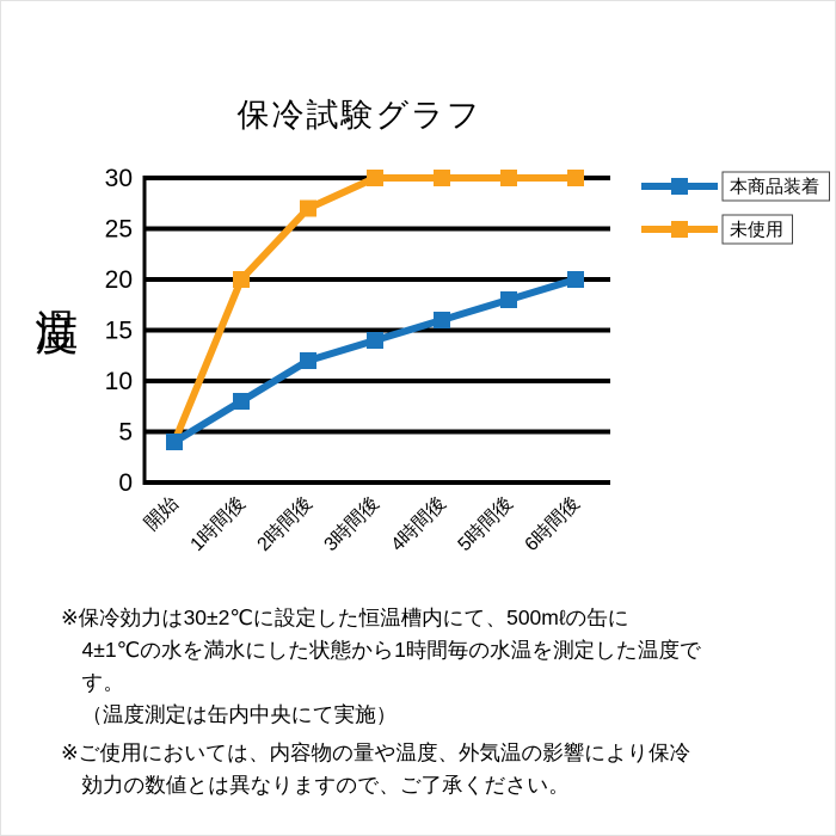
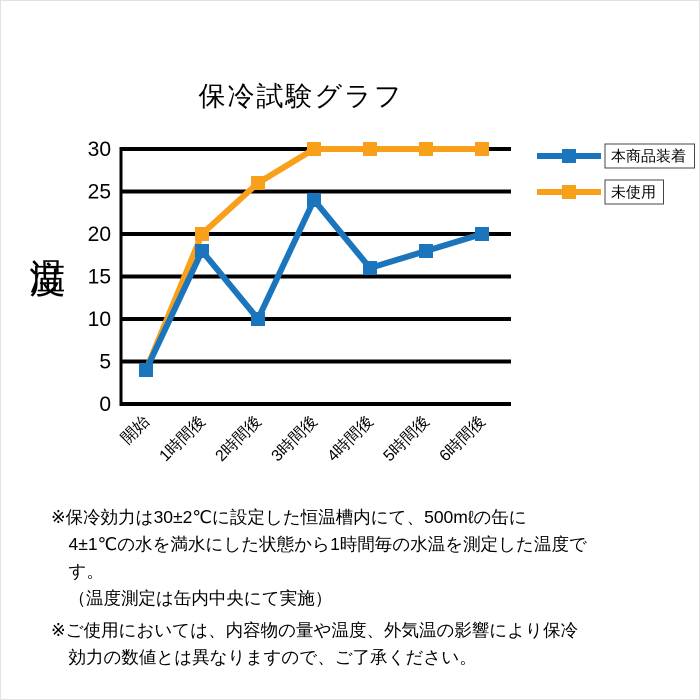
本商品装着/1時間後: 8 -> 18
本商品装着/2時間後: 12 -> 10
未使用/2時間後: 27 -> 26
本商品装着/3時間後: 14 -> 24
